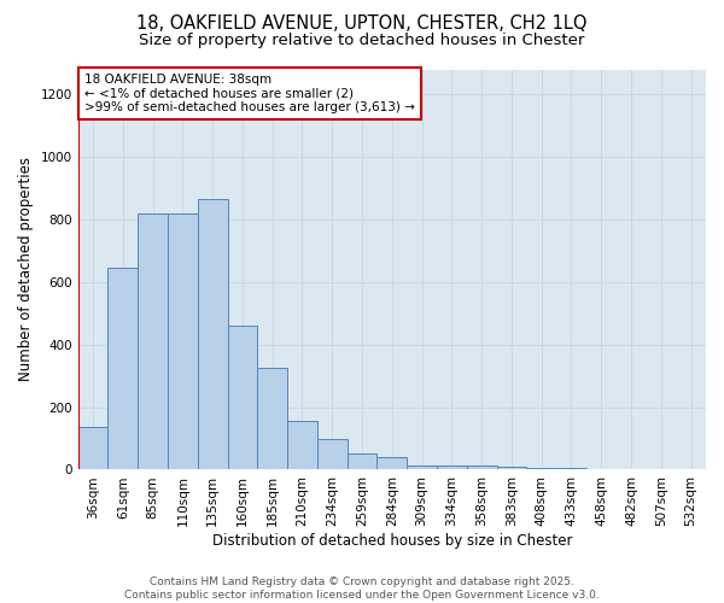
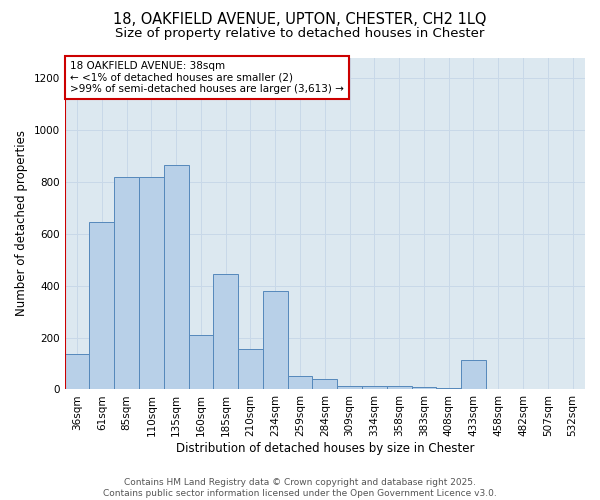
160sqm: 460 -> 210
185sqm: 325 -> 445
234sqm: 100 -> 380
433sqm: 5 -> 115
